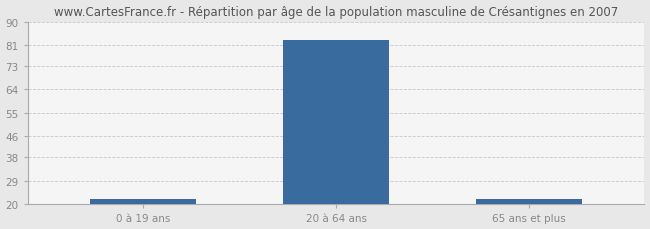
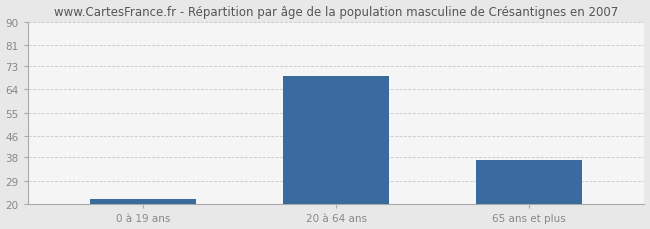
20 à 64 ans: 83 -> 69
65 ans et plus: 22 -> 37
